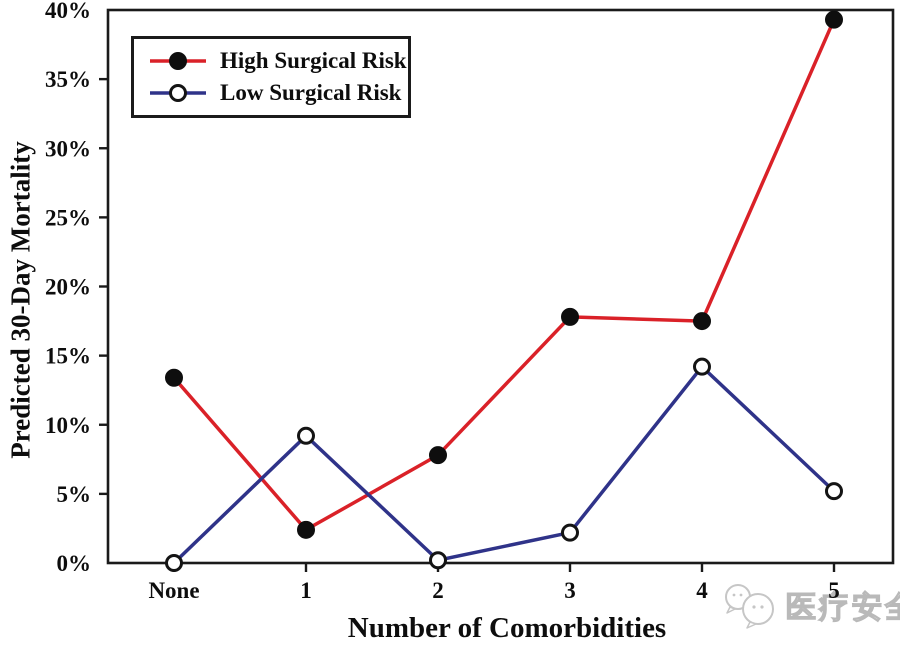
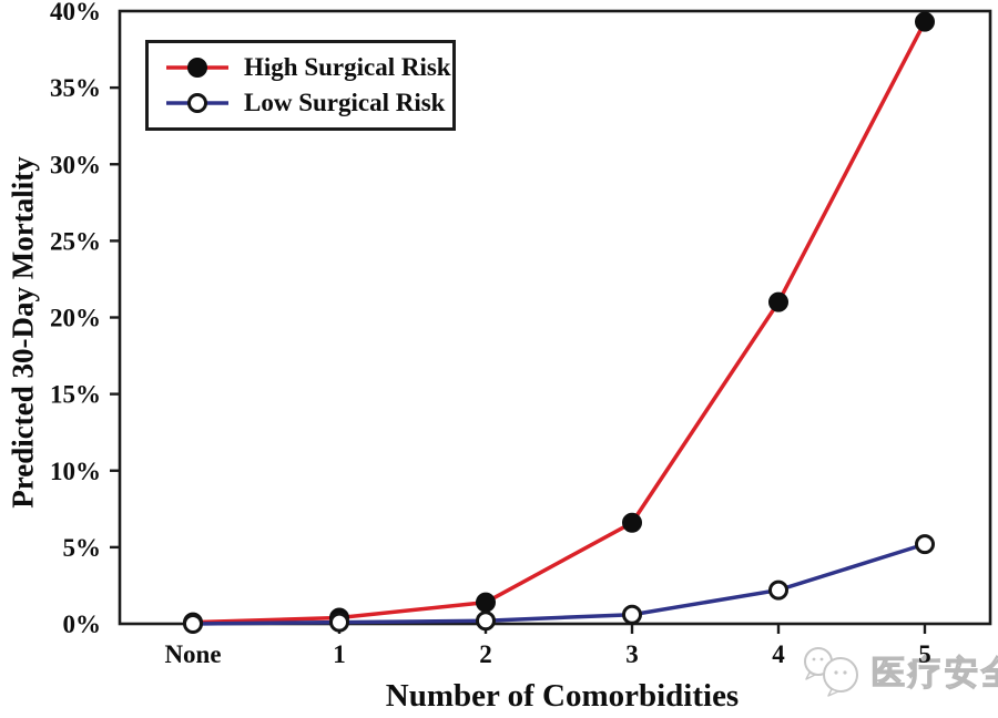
High Surgical Risk/None: 13.4% -> 0.1%
High Surgical Risk/1: 2.4% -> 0.4%
Low Surgical Risk/1: 9.2% -> 0.1%
High Surgical Risk/2: 7.8% -> 1.4%
High Surgical Risk/3: 17.8% -> 6.6%
Low Surgical Risk/3: 2.2% -> 0.6%
High Surgical Risk/4: 17.5% -> 21.0%
Low Surgical Risk/4: 14.2% -> 2.2%
